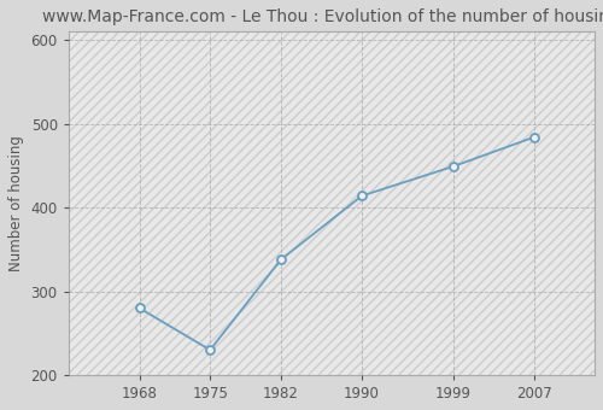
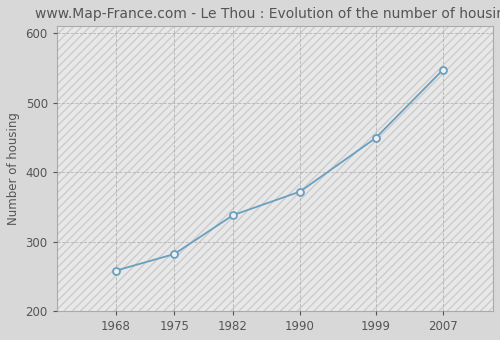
1968: 280 -> 258
1975: 230 -> 282
1990: 414 -> 372
2007: 484 -> 547
